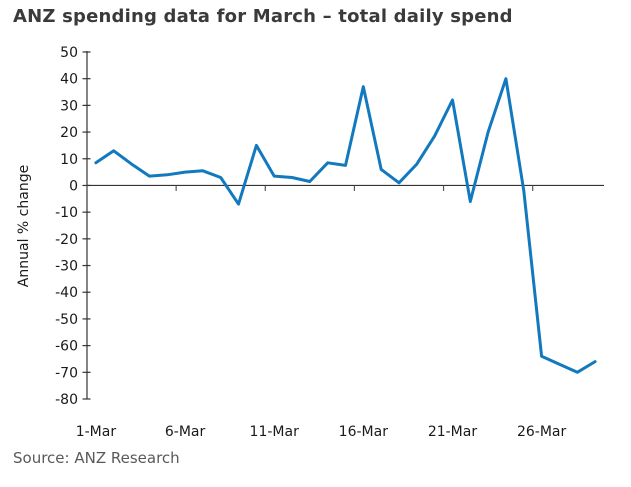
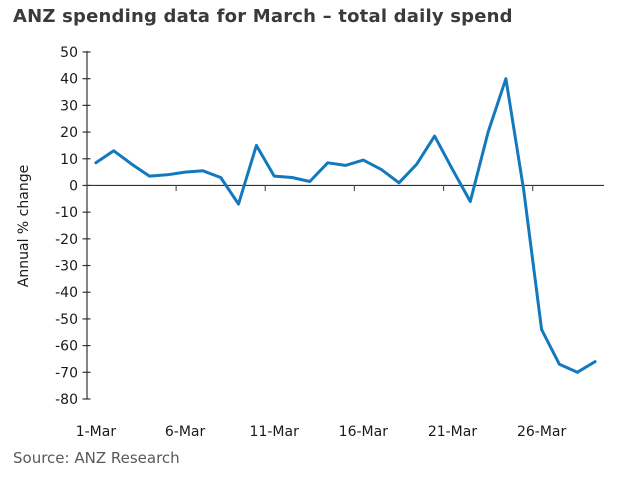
16-Mar: 37 -> 10
21-Mar: 32 -> 6
26-Mar: -64 -> -54
